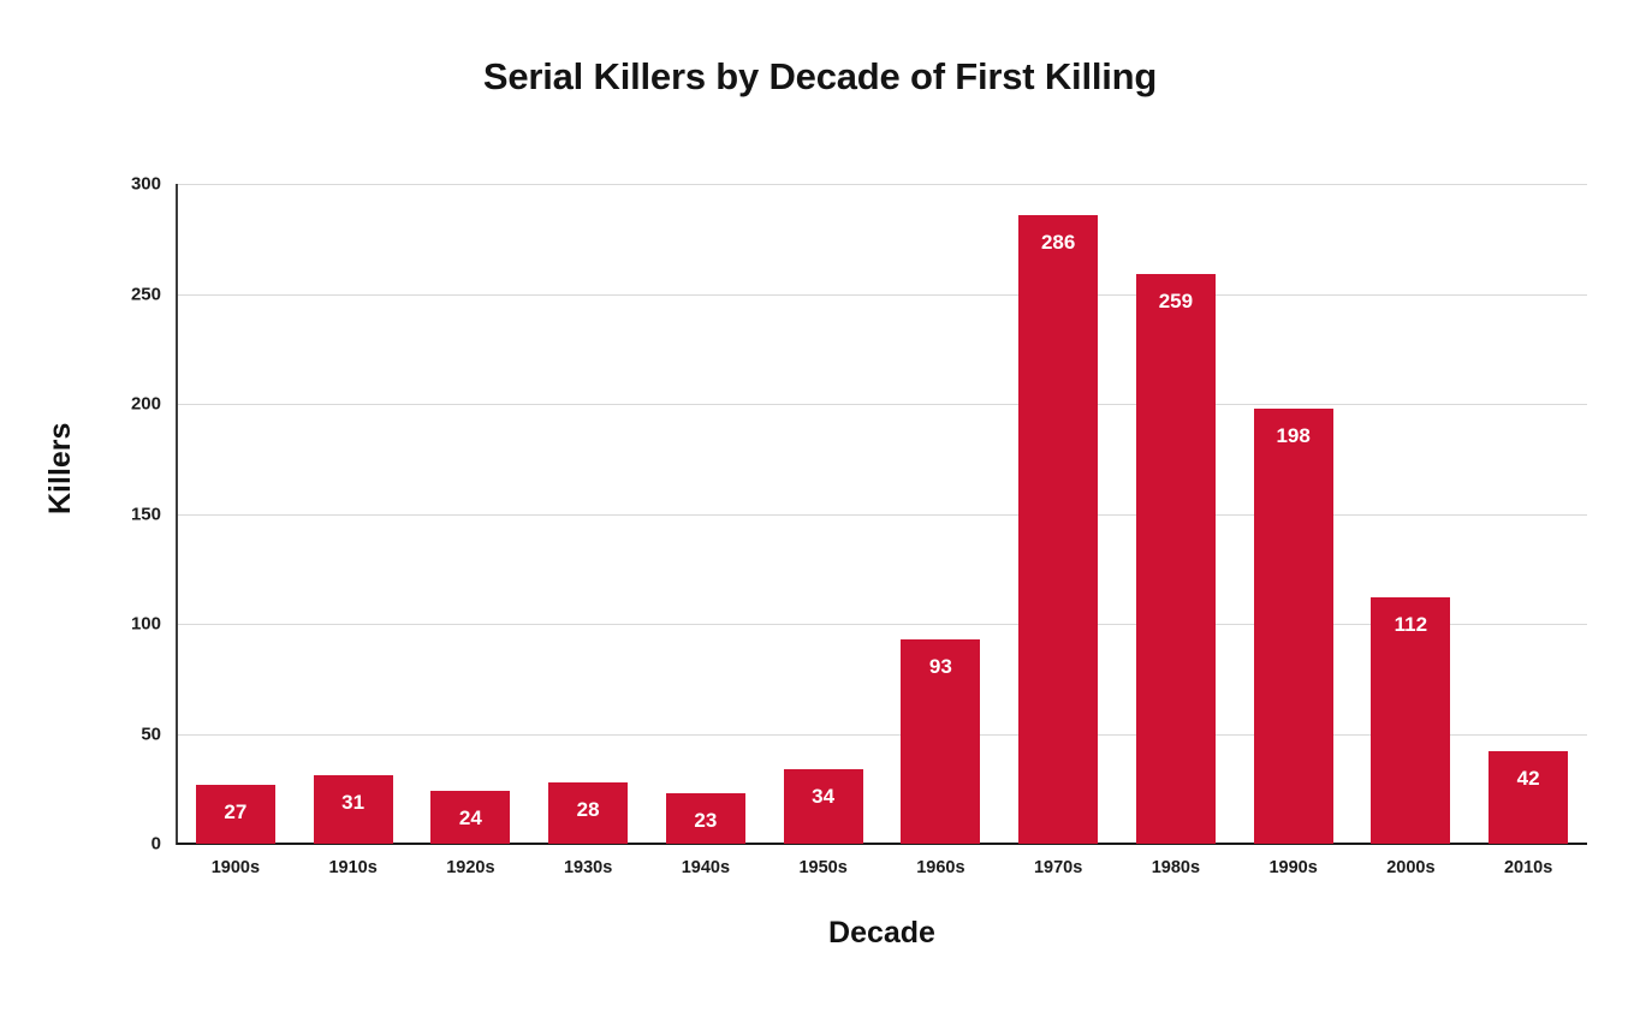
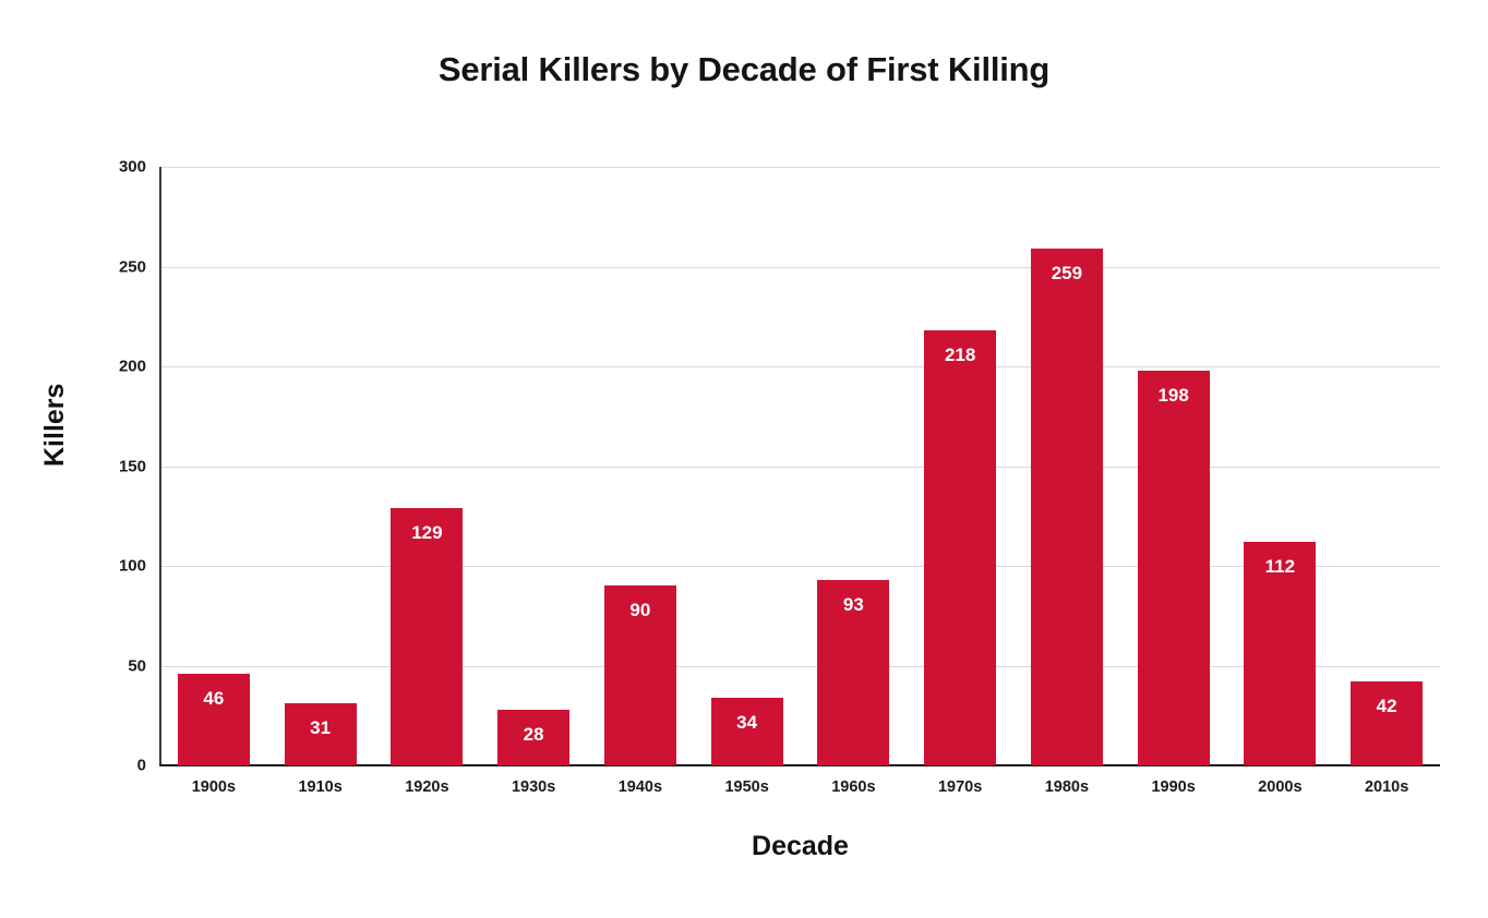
1900s: 27 -> 46
1920s: 24 -> 129
1940s: 23 -> 90
1970s: 286 -> 218
